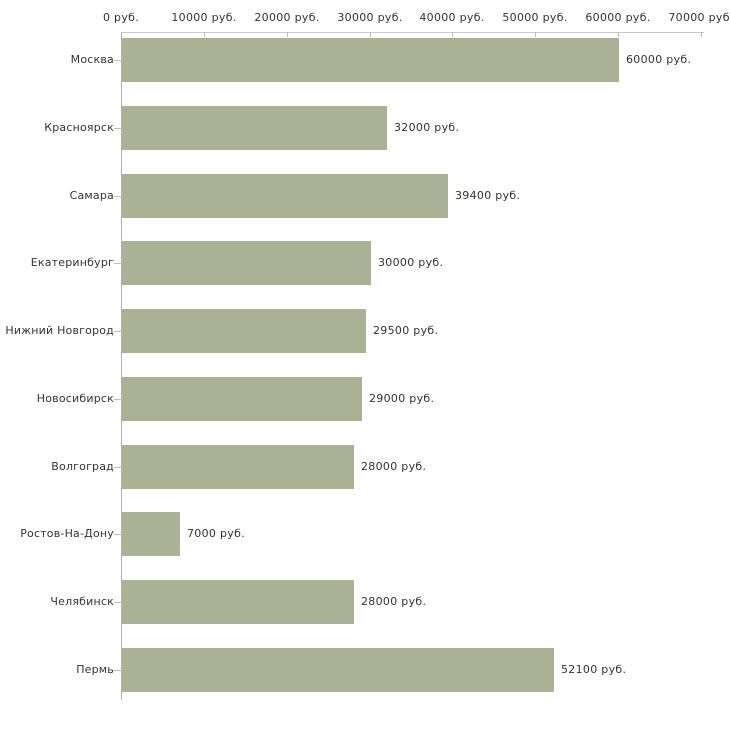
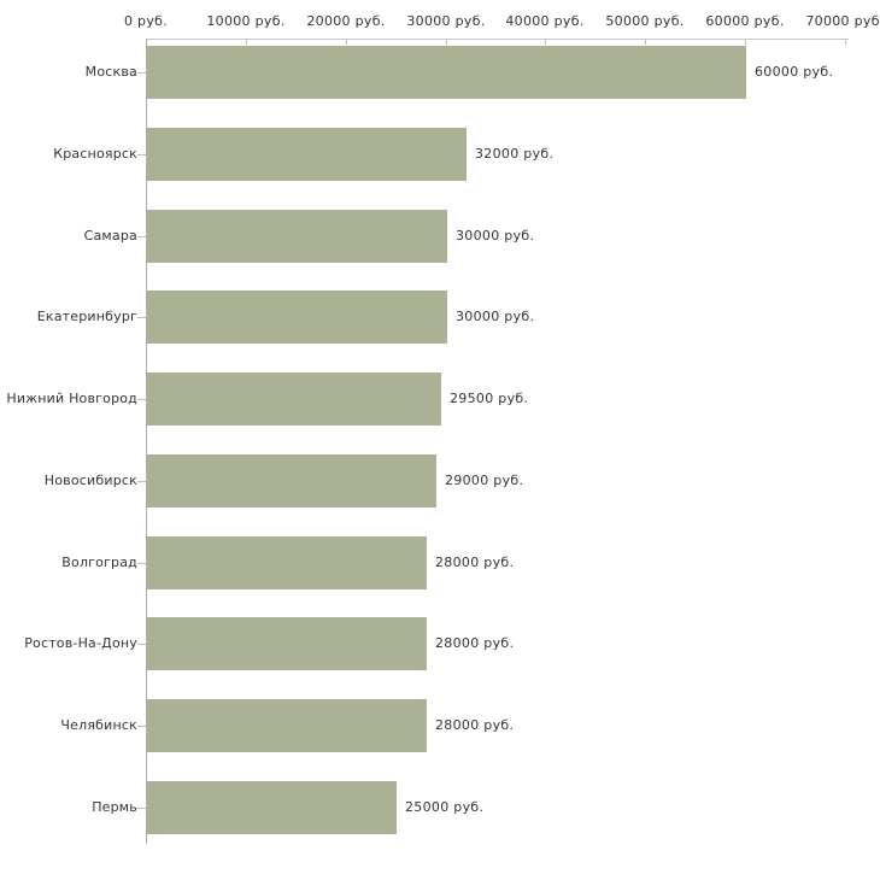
Самара: 39400 -> 30000
Ростов-На-Дону: 7000 -> 28000
Пермь: 52100 -> 25000
